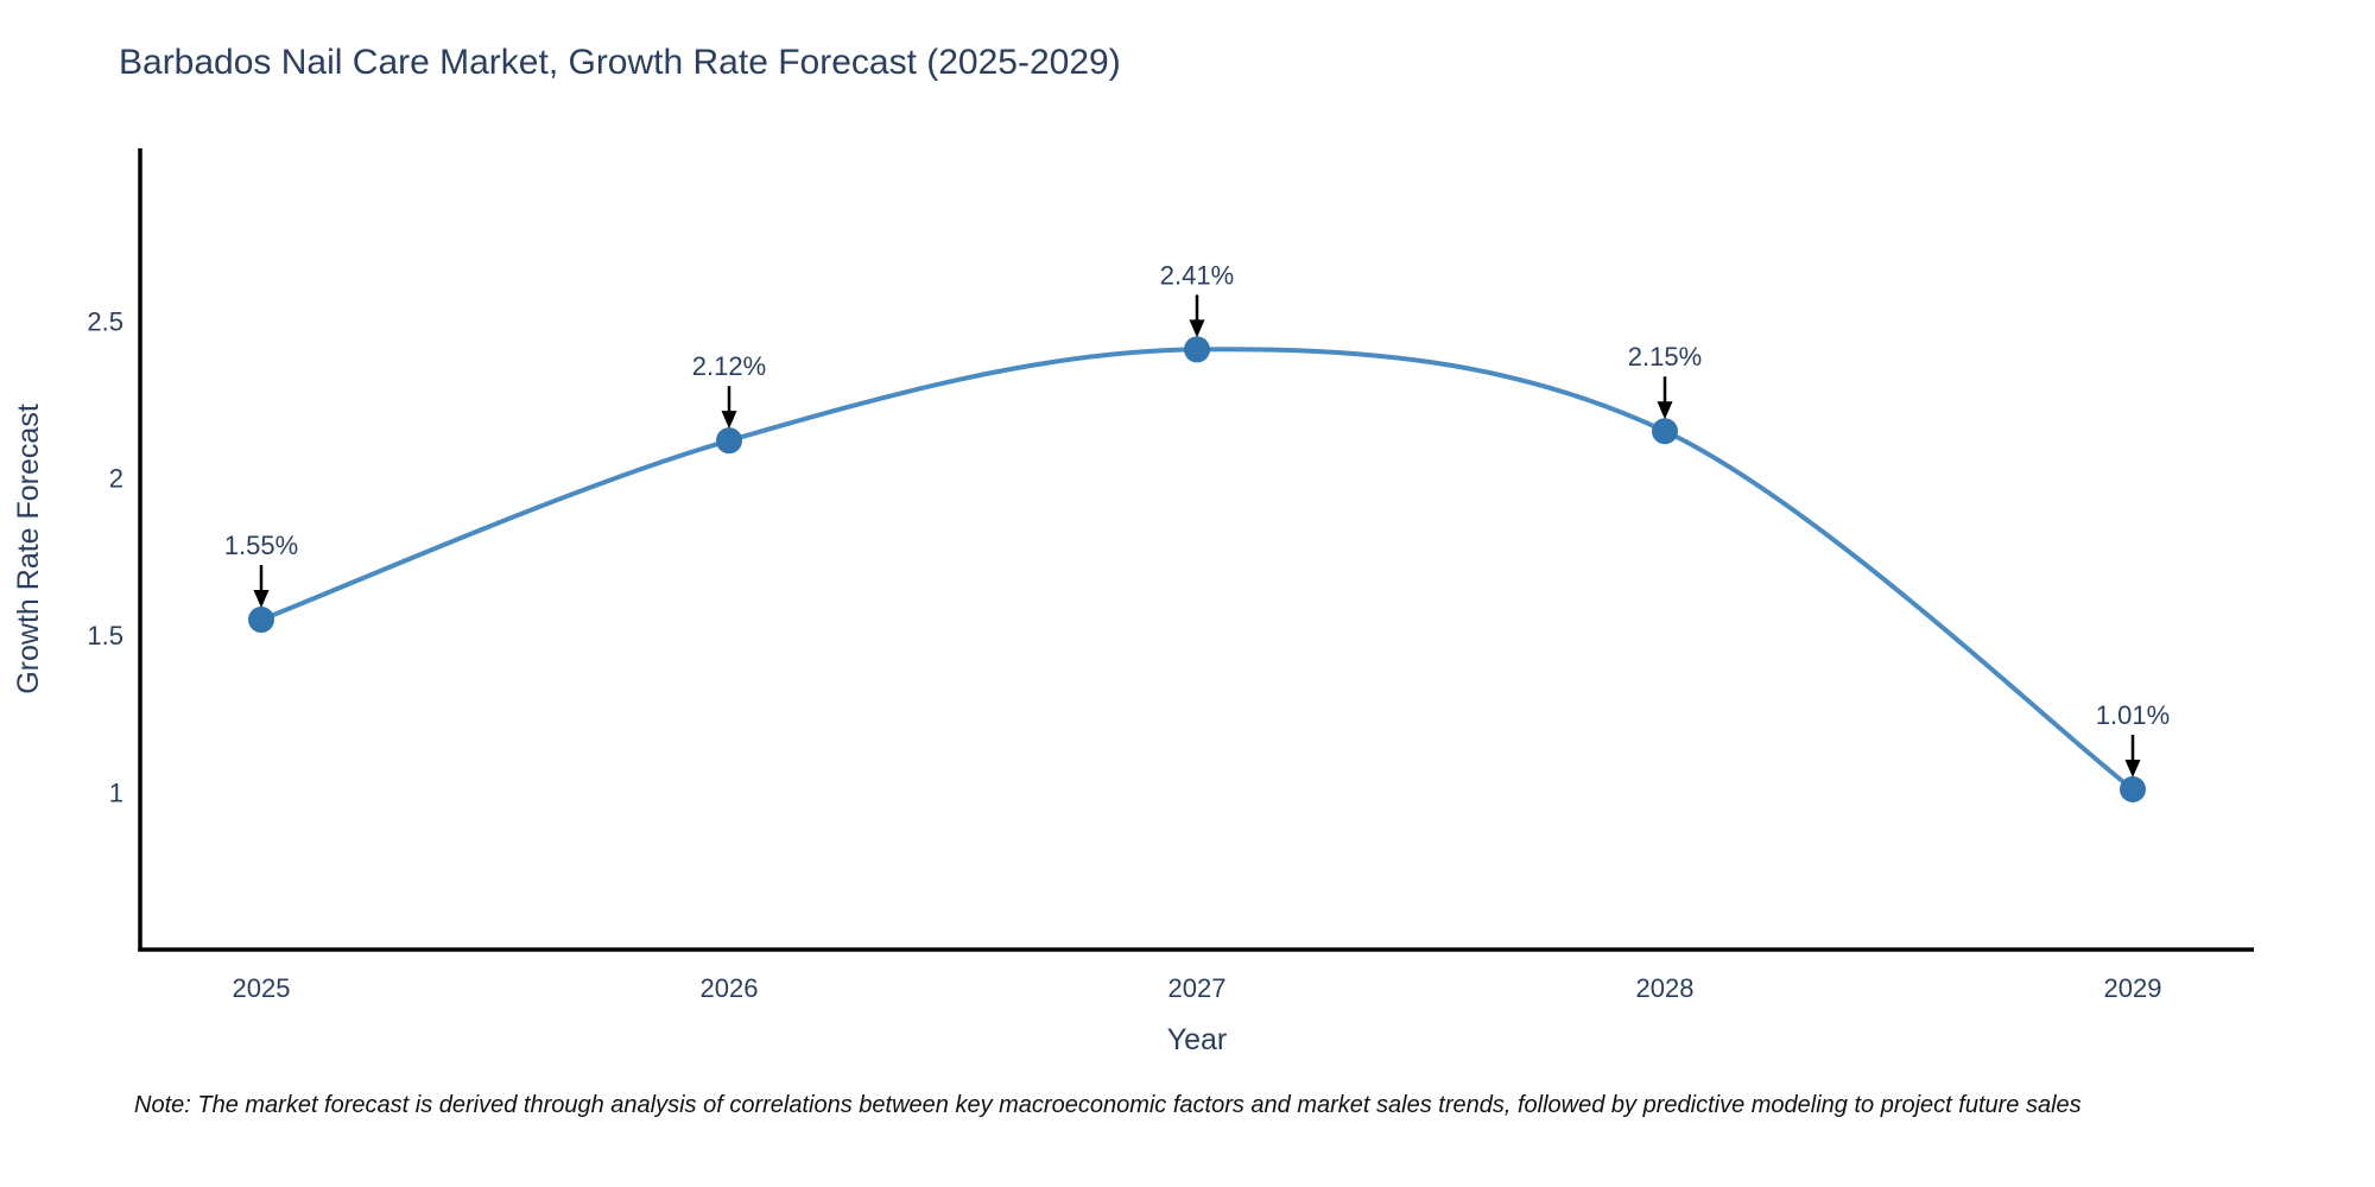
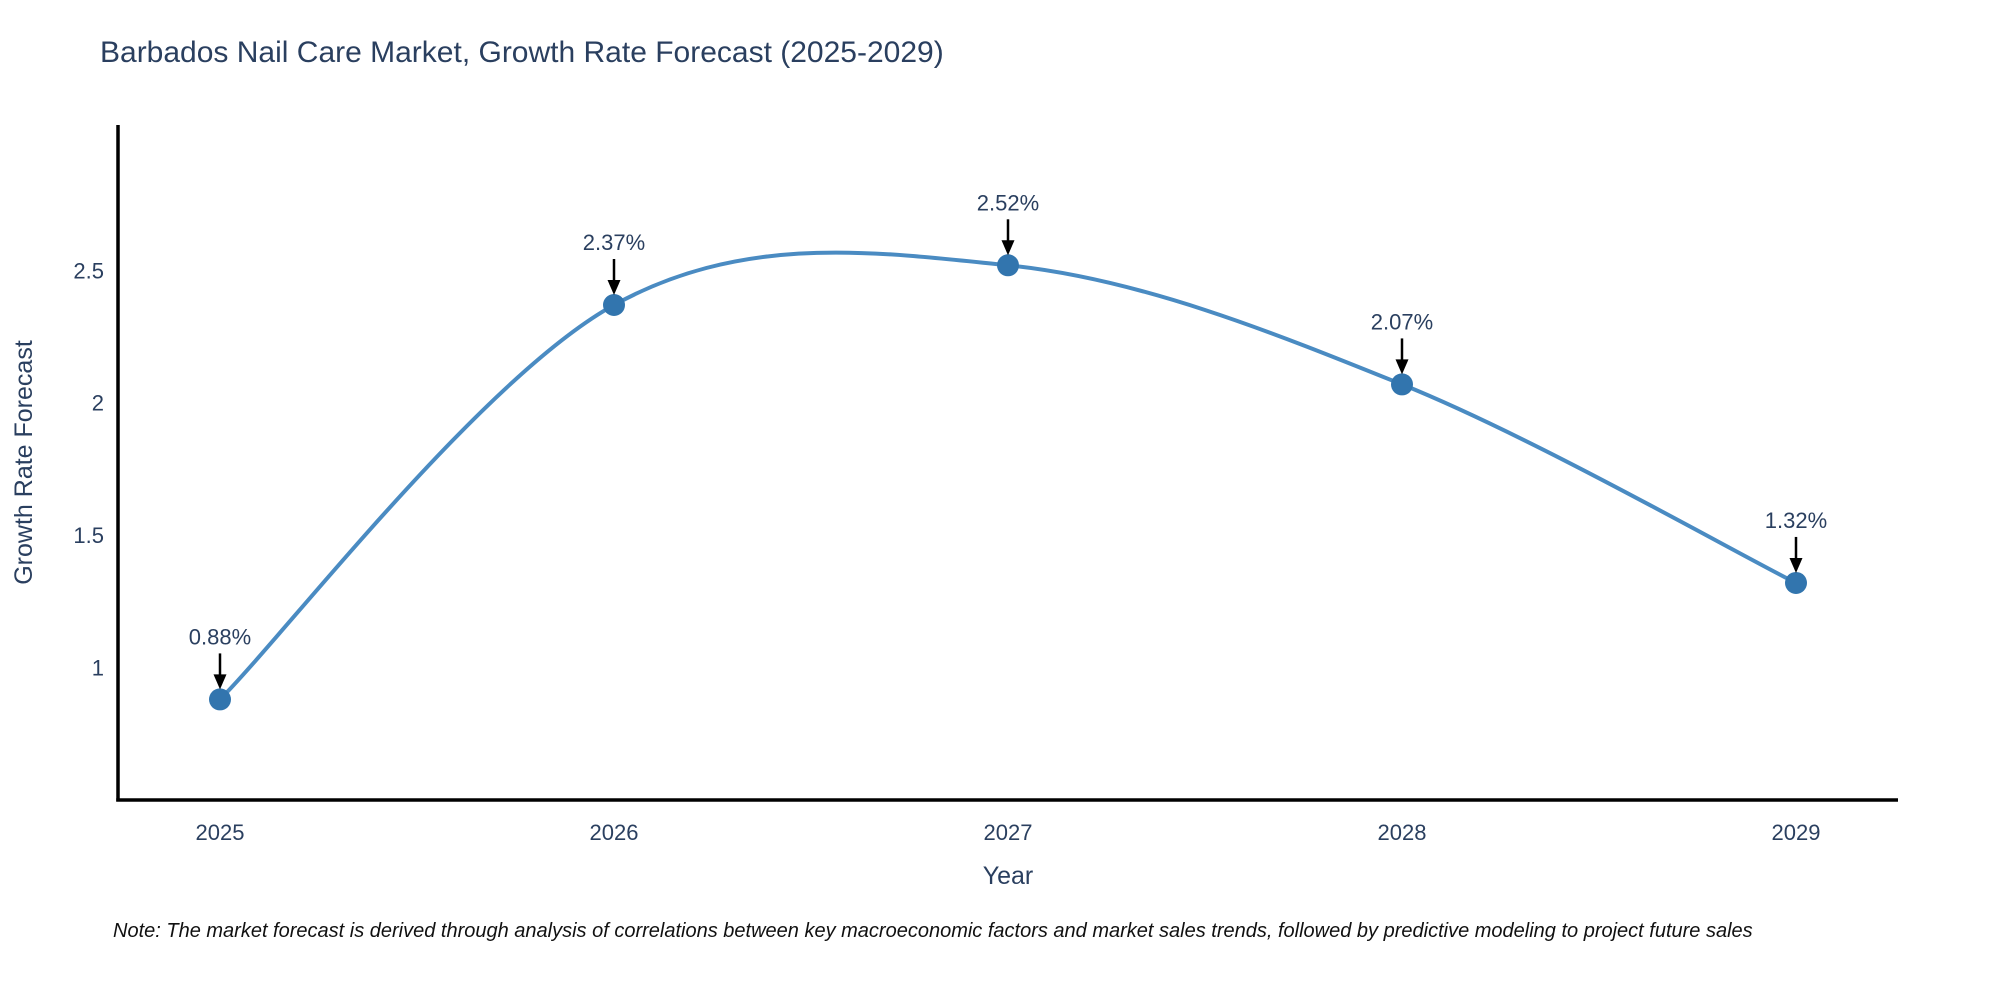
2025: 1.55% -> 0.88%
2026: 2.12% -> 2.37%
2027: 2.41% -> 2.52%
2028: 2.15% -> 2.07%
2029: 1.01% -> 1.32%
